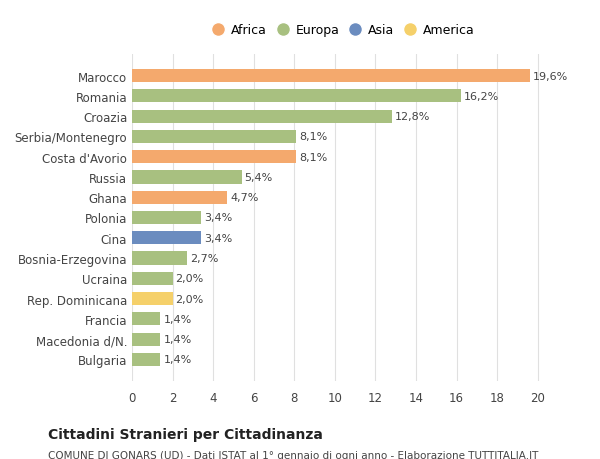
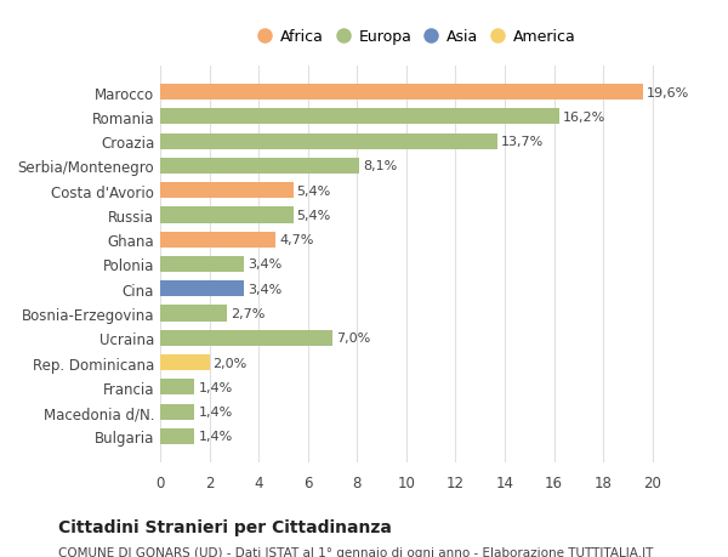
Croazia: 12,8% -> 13,7%
Costa d'Avorio: 8,1% -> 5,4%
Ucraina: 2,0% -> 7,0%
